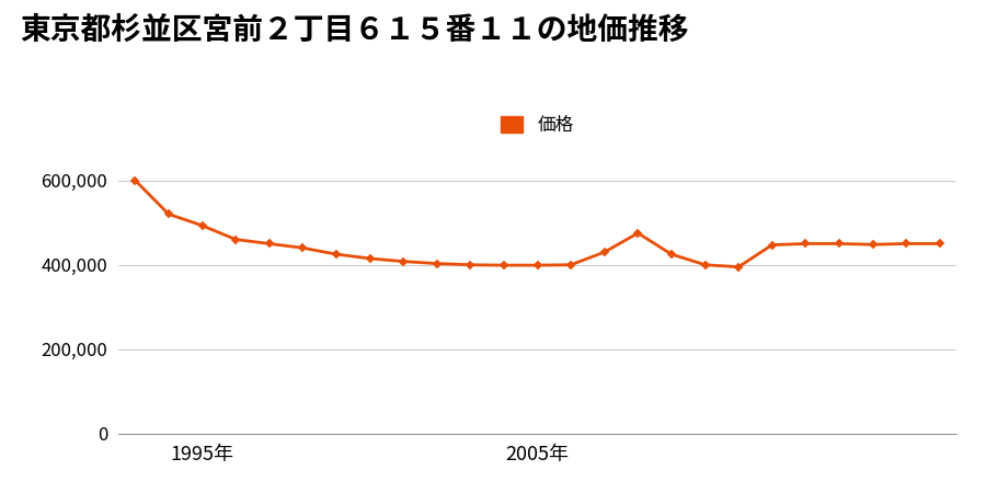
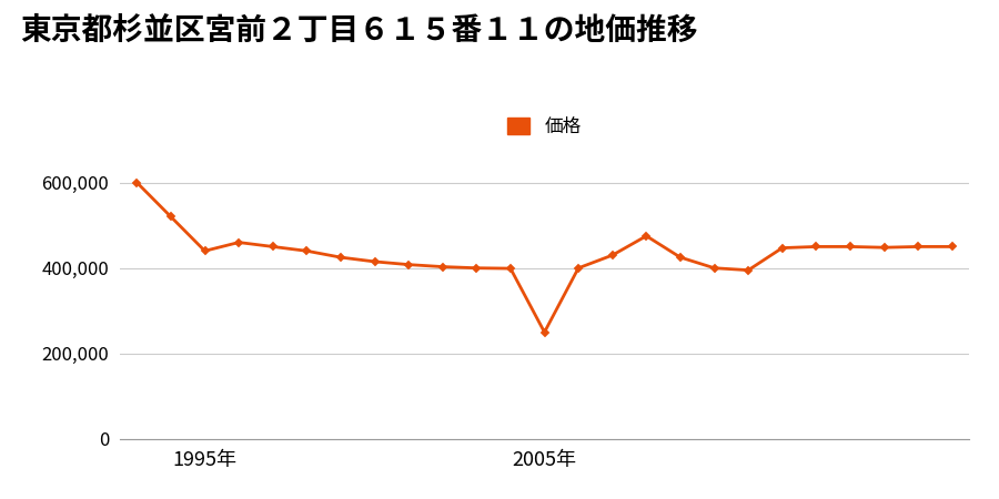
1995年: 493,000 -> 440,000
2005年: 399,000 -> 250,000
